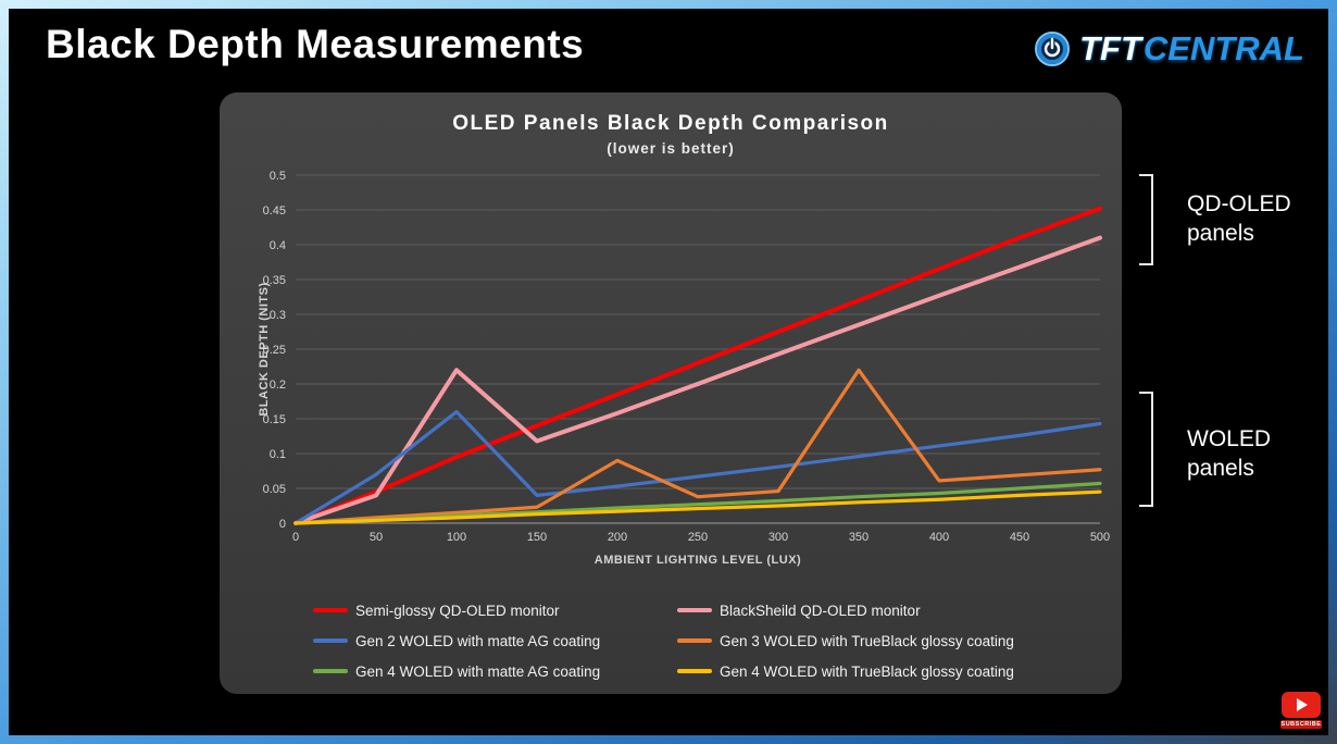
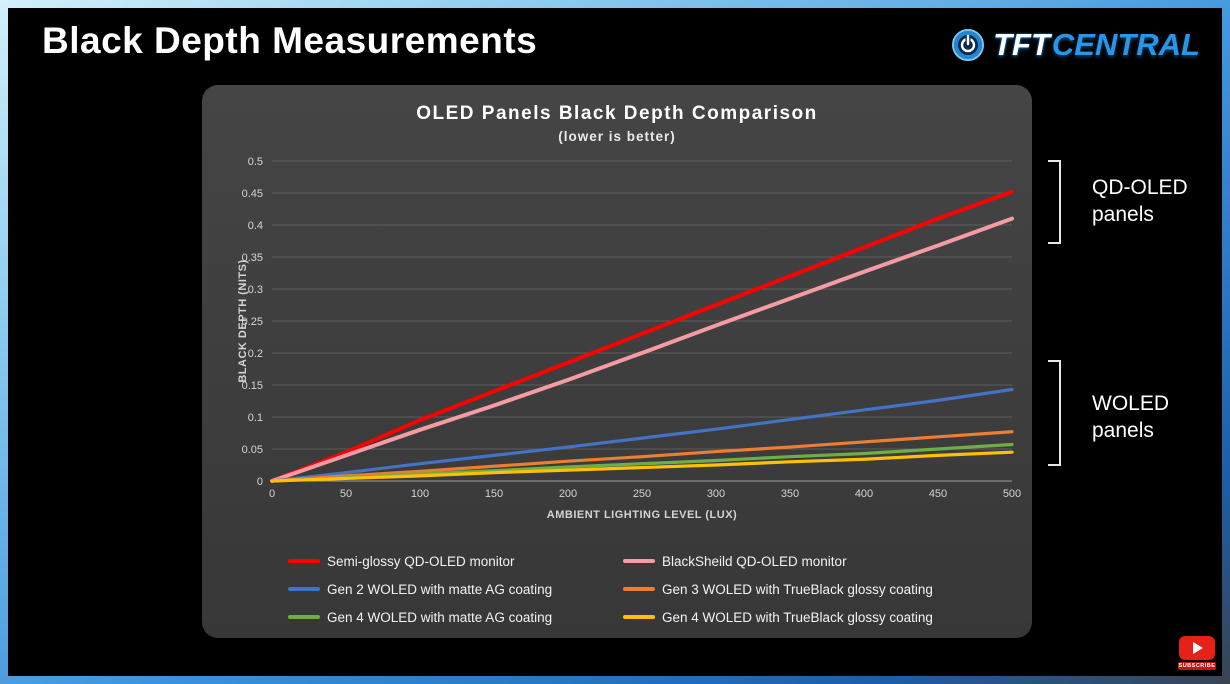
Gen 2 WOLED with matte AG coating/50: 0.07 -> 0.01
BlackSheild QD-OLED monitor/100: 0.22 -> 0.08
Gen 2 WOLED with matte AG coating/100: 0.16 -> 0.03
Gen 3 WOLED with TrueBlack glossy coating/200: 0.09 -> 0.03
Gen 3 WOLED with TrueBlack glossy coating/350: 0.22 -> 0.05
